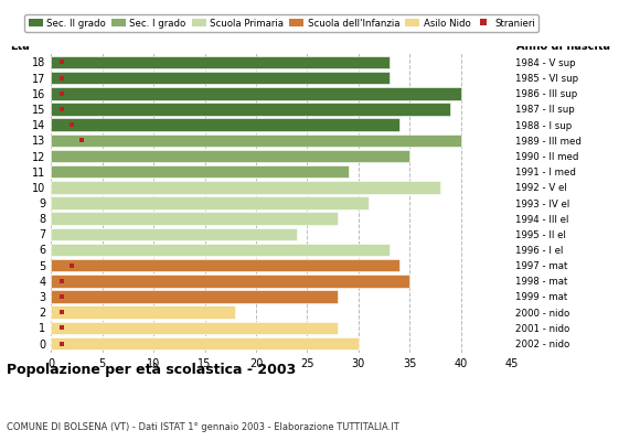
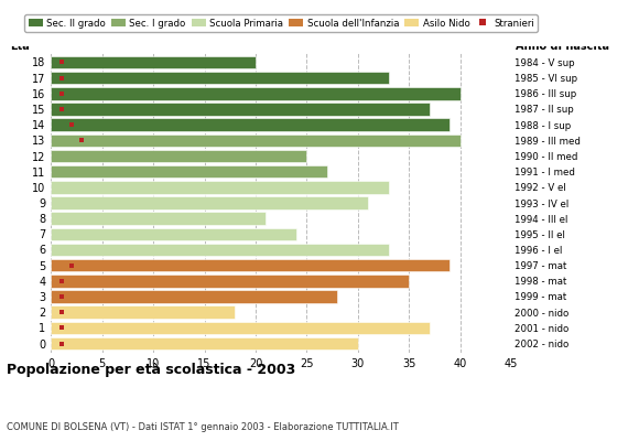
18: 33 -> 20
15: 39 -> 37
14: 34 -> 39
12: 35 -> 25
11: 29 -> 27
10: 38 -> 33
8: 28 -> 21
5: 34 -> 39
1: 28 -> 37
